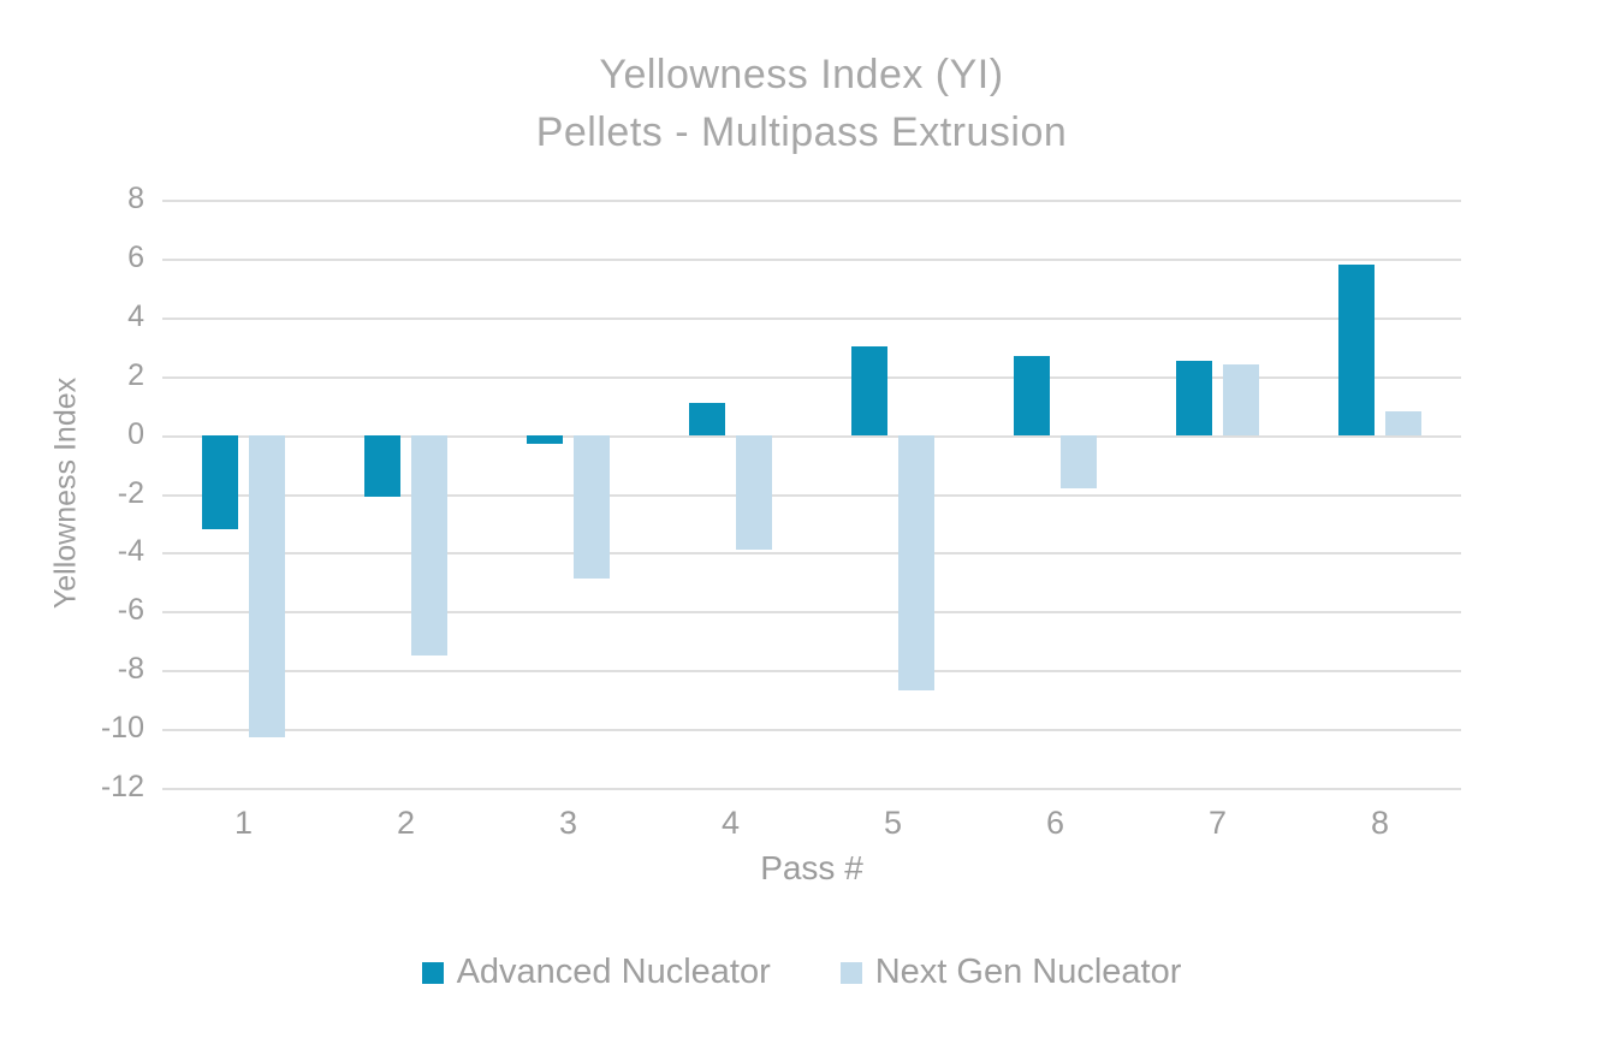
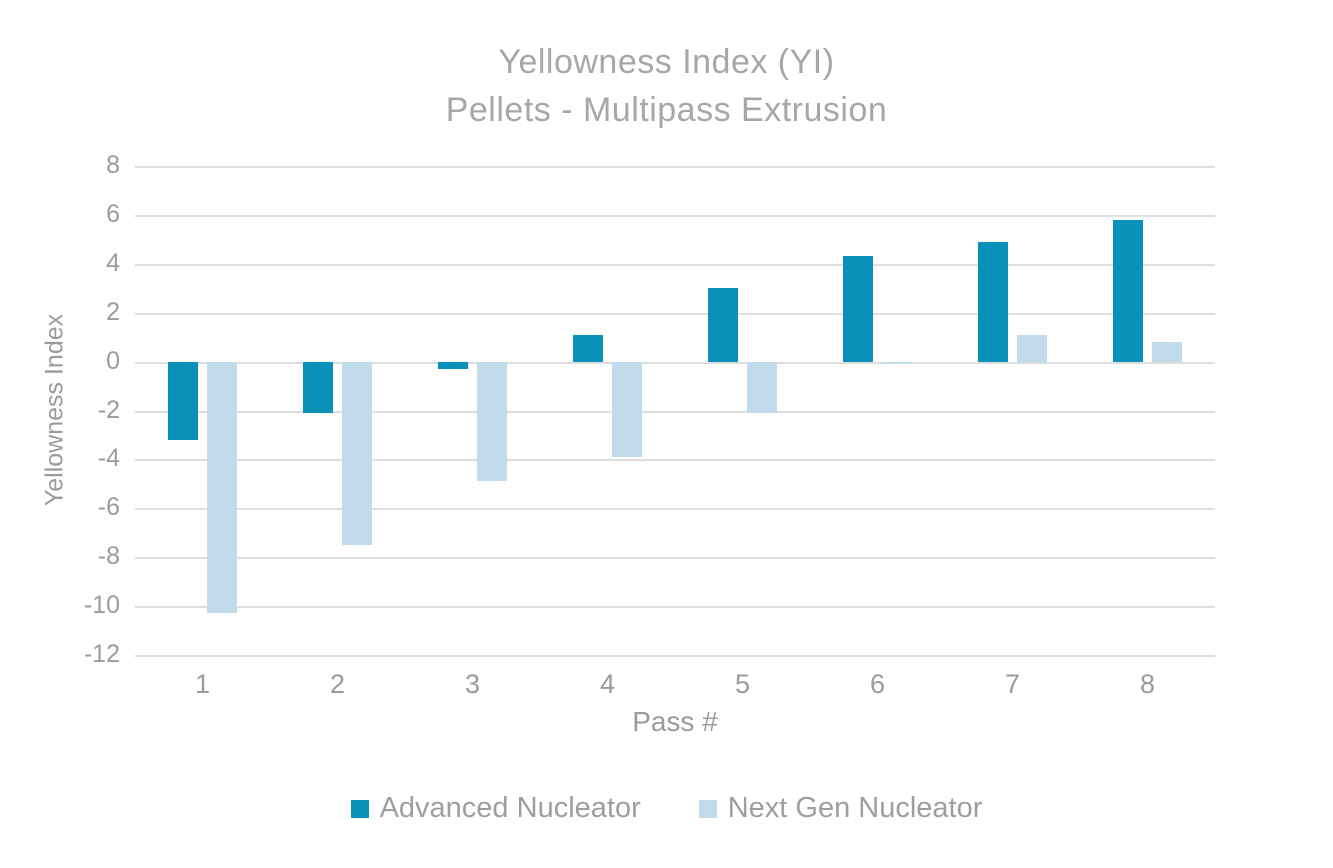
Next Gen Nucleator/5: -8.7 -> -2.1
Advanced Nucleator/6: 2.7 -> 4.3
Next Gen Nucleator/6: -1.8 -> -0.1
Advanced Nucleator/7: 2.5 -> 4.9
Next Gen Nucleator/7: 2.4 -> 1.1
